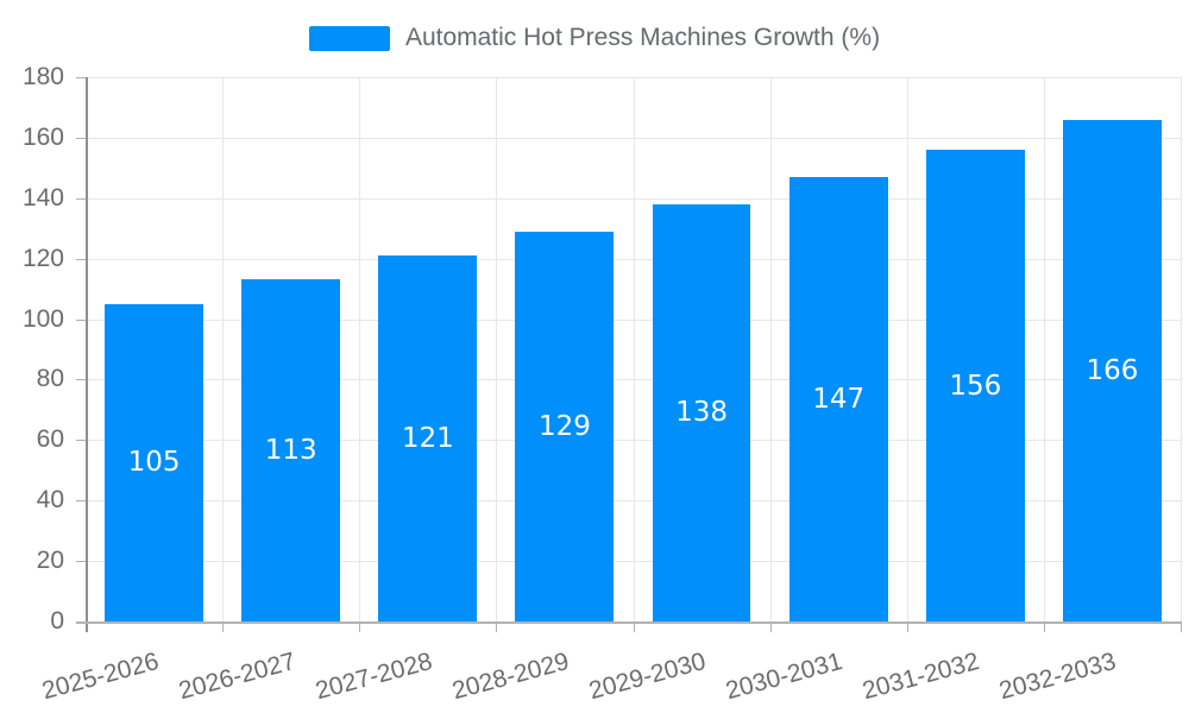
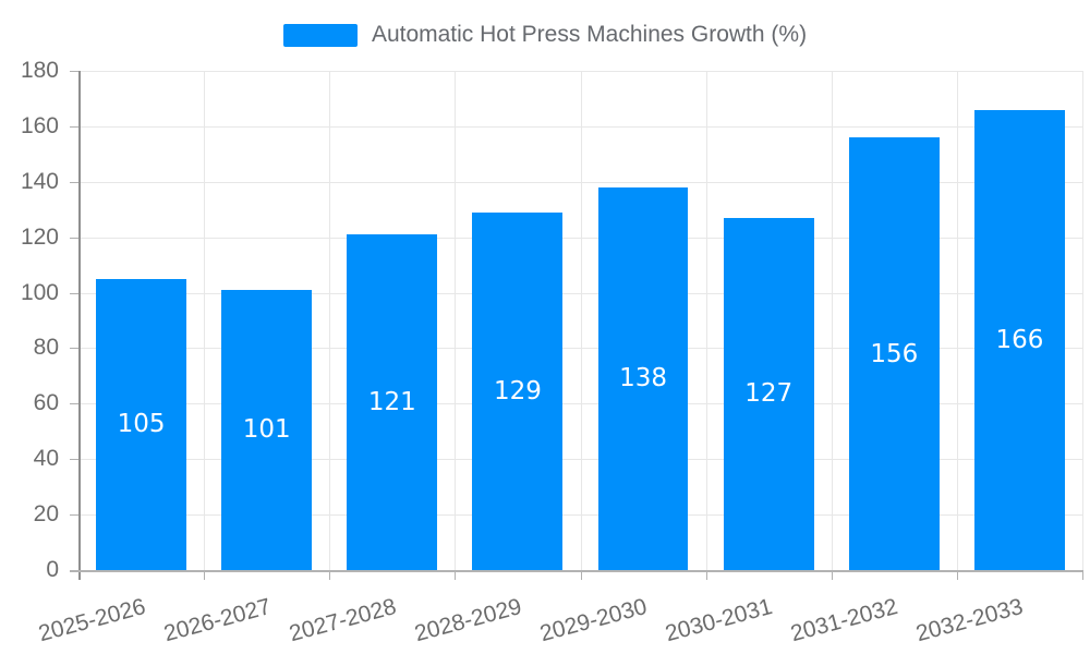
2026-2027: 113 -> 101
2030-2031: 147 -> 127
